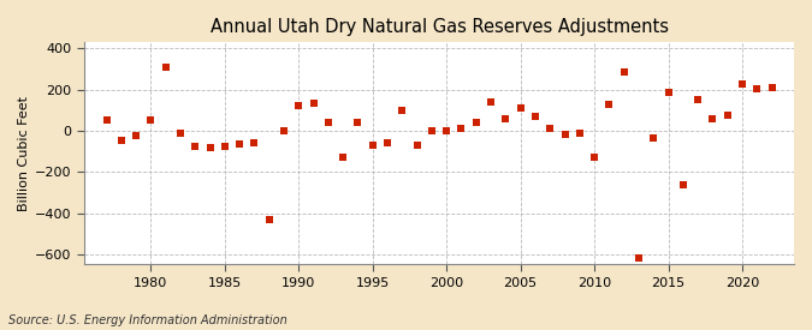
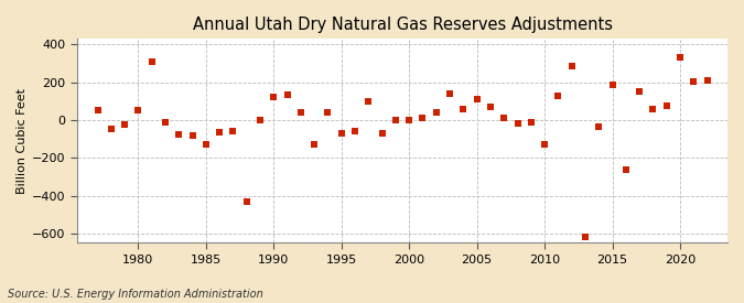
1985: -80 -> -130
2020: 230 -> 330
